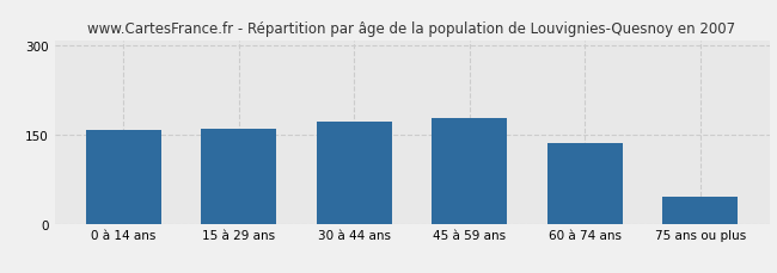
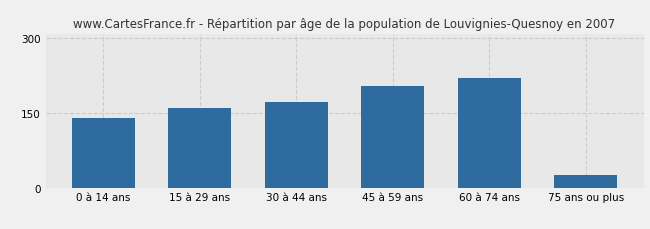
0 à 14 ans: 158 -> 140
45 à 59 ans: 178 -> 205
60 à 74 ans: 136 -> 220
75 ans ou plus: 45 -> 25
